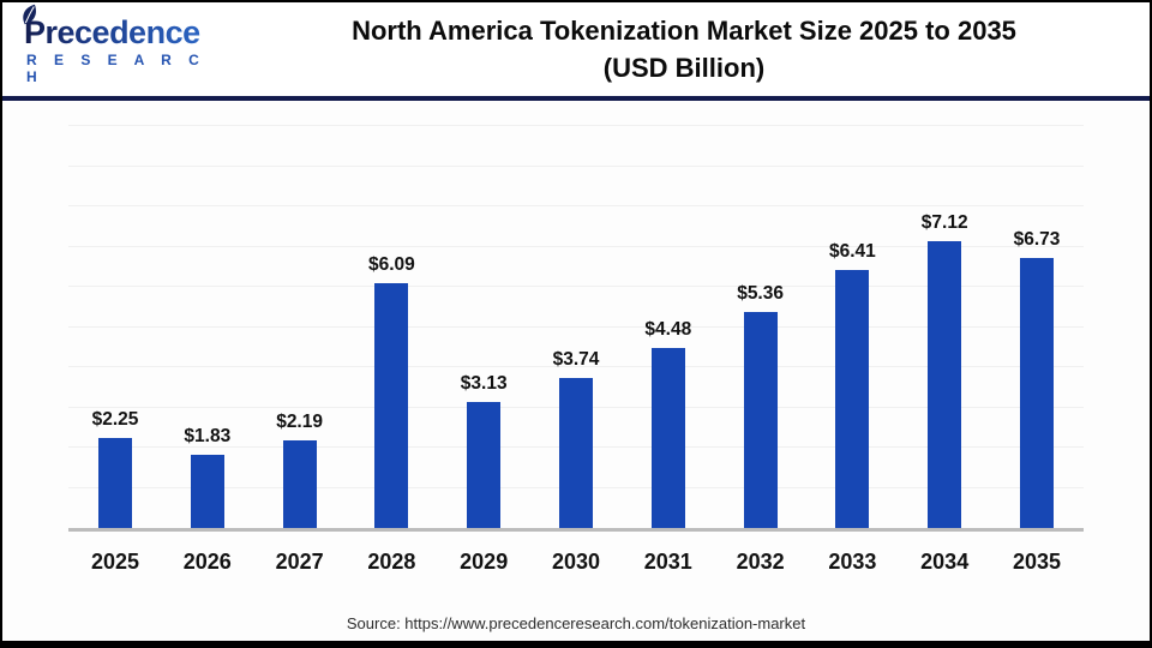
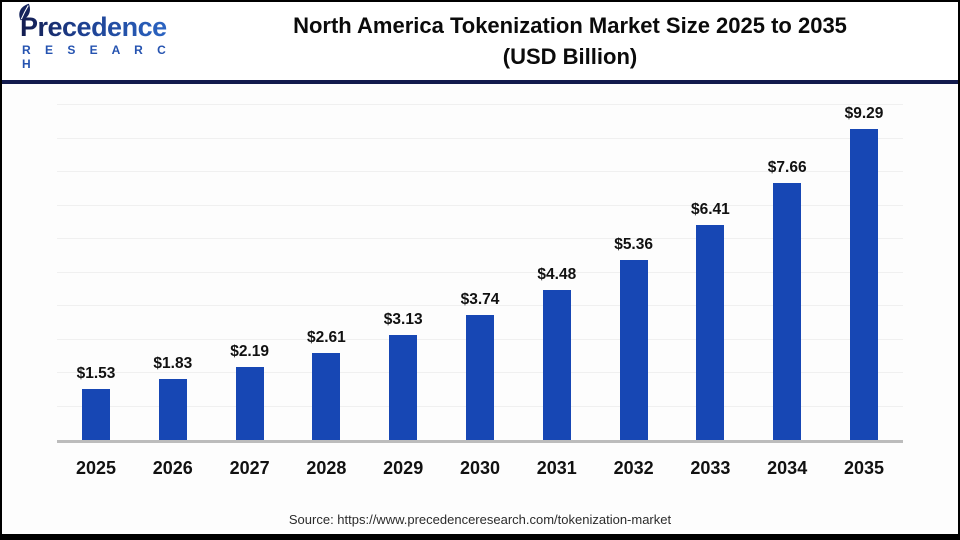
2025: $2.25 -> $1.53
2028: $6.09 -> $2.61
2034: $7.12 -> $7.66
2035: $6.73 -> $9.29
